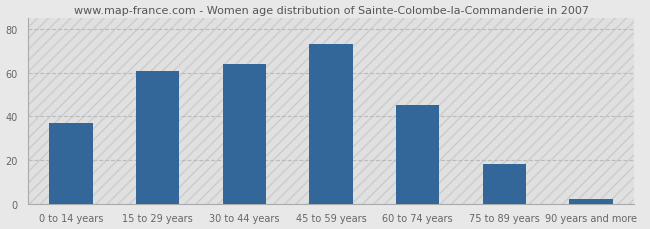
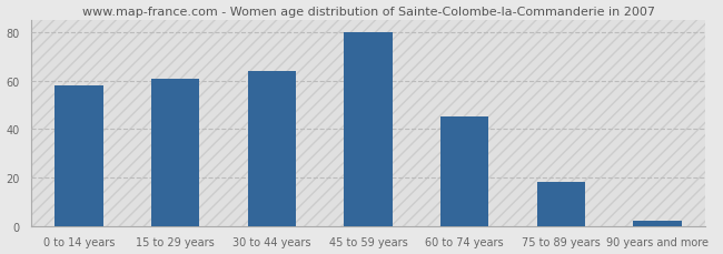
0 to 14 years: 37 -> 58
45 to 59 years: 73 -> 80
